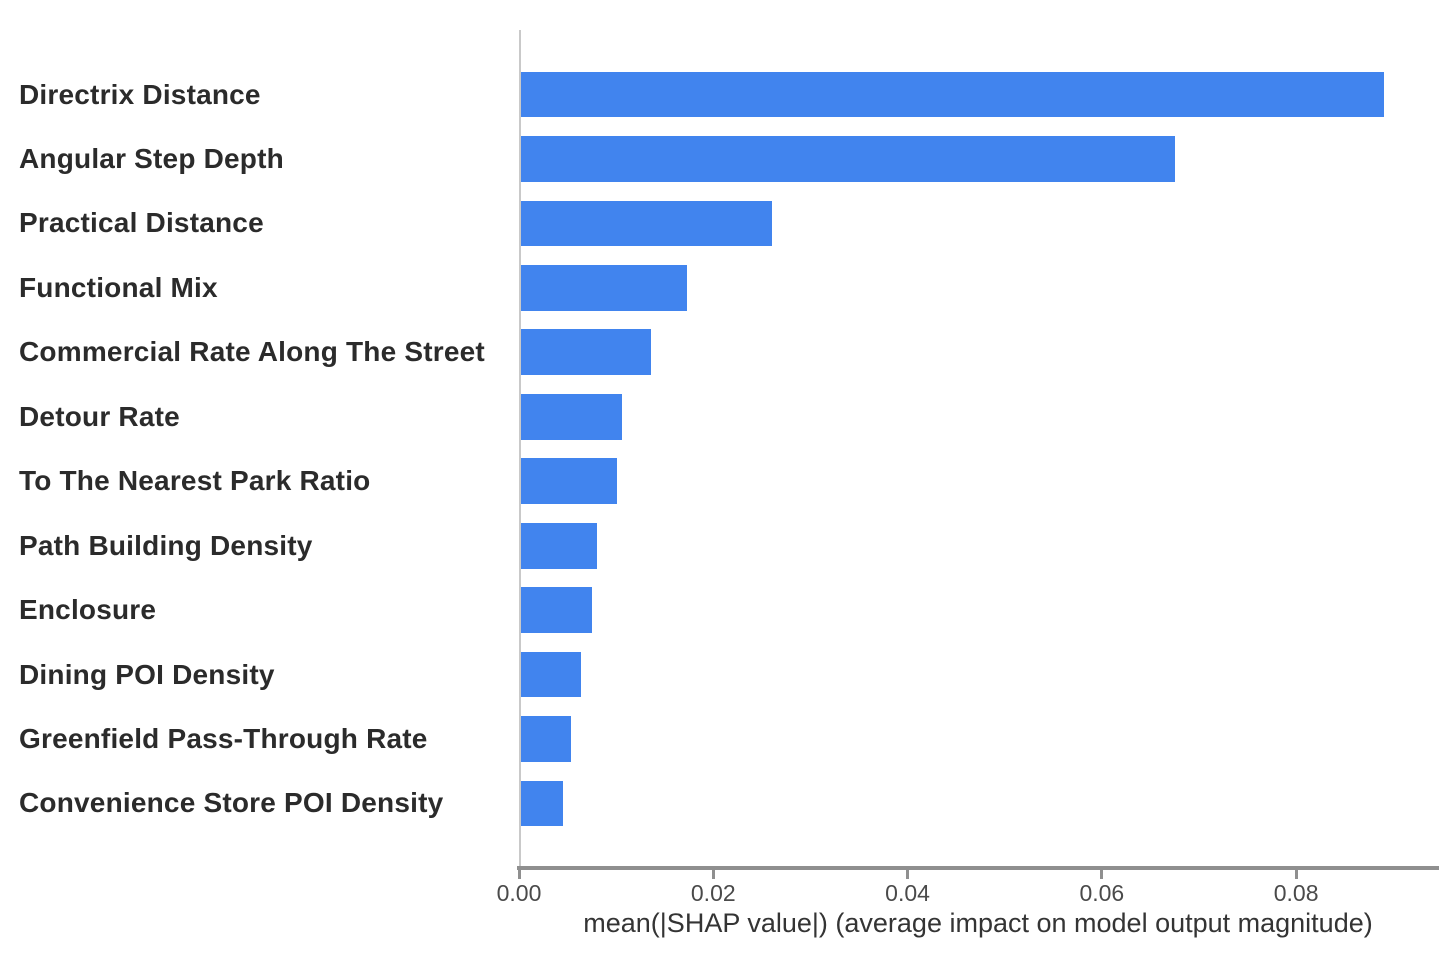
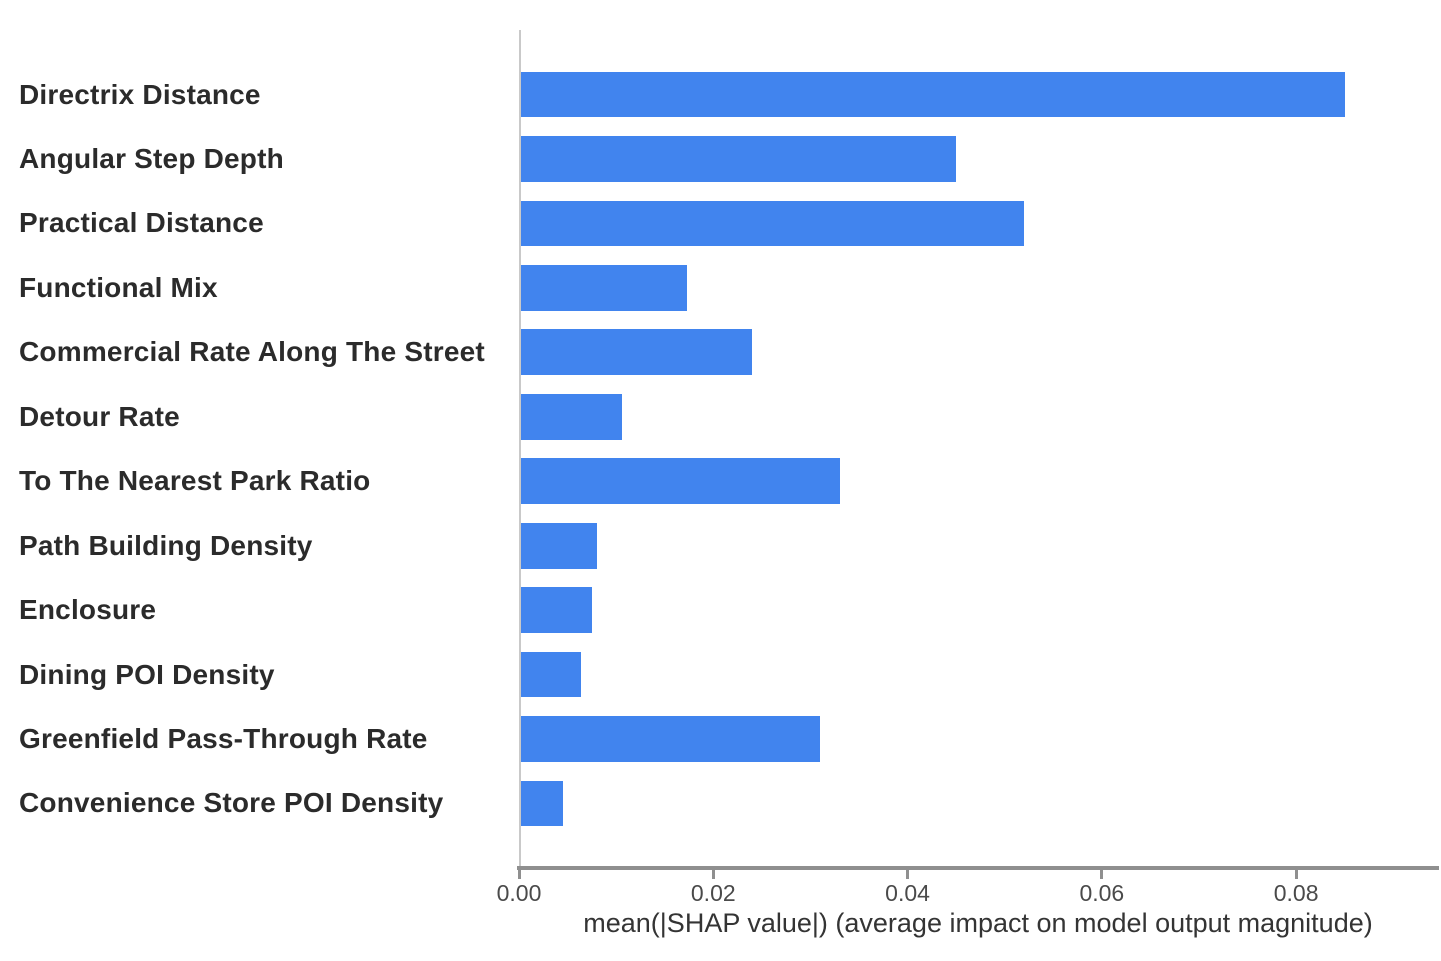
Directrix Distance: 0.089 -> 0.085
Angular Step Depth: 0.068 -> 0.045
Practical Distance: 0.026 -> 0.052
Commercial Rate Along The Street: 0.014 -> 0.024
To The Nearest Park Ratio: 0.010 -> 0.033
Greenfield Pass-Through Rate: 0.005 -> 0.031
